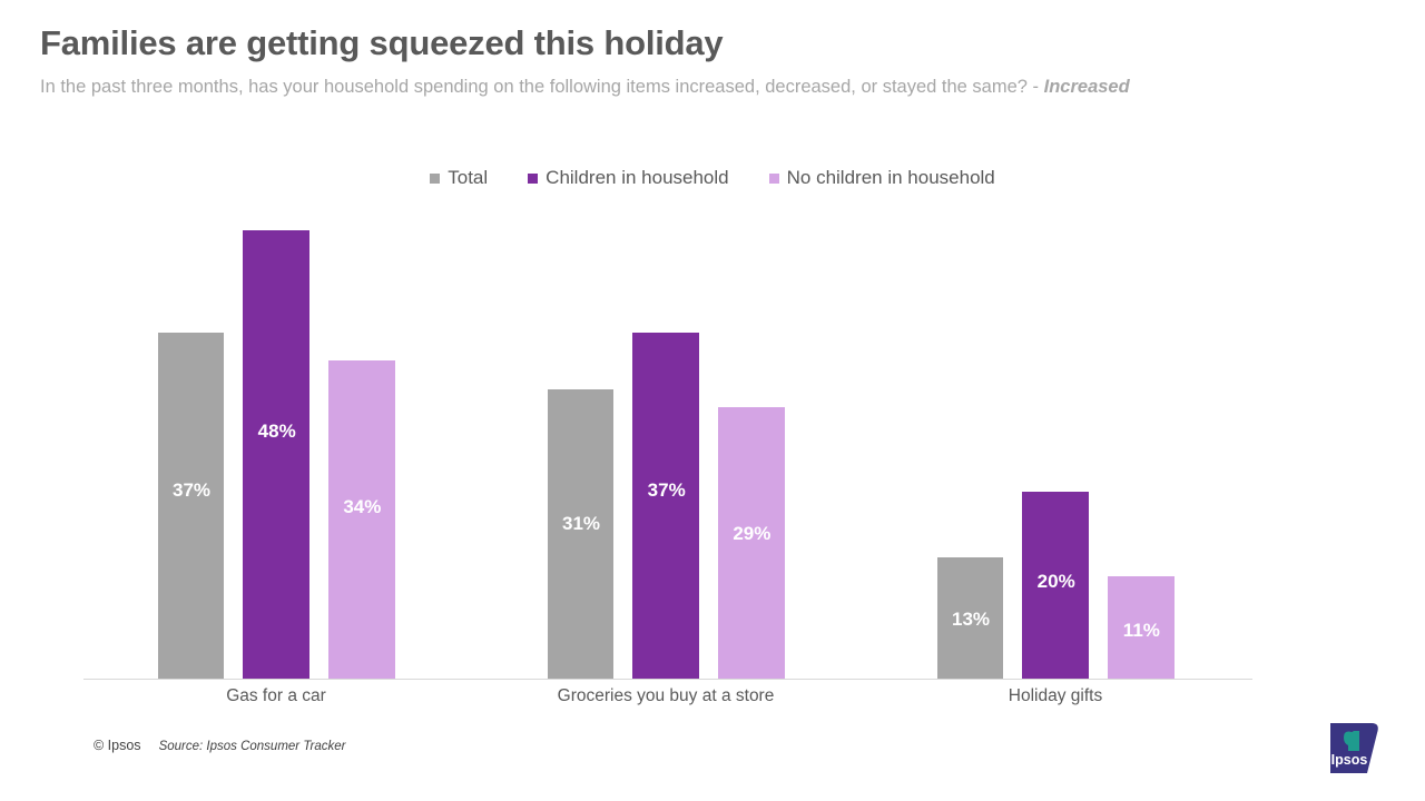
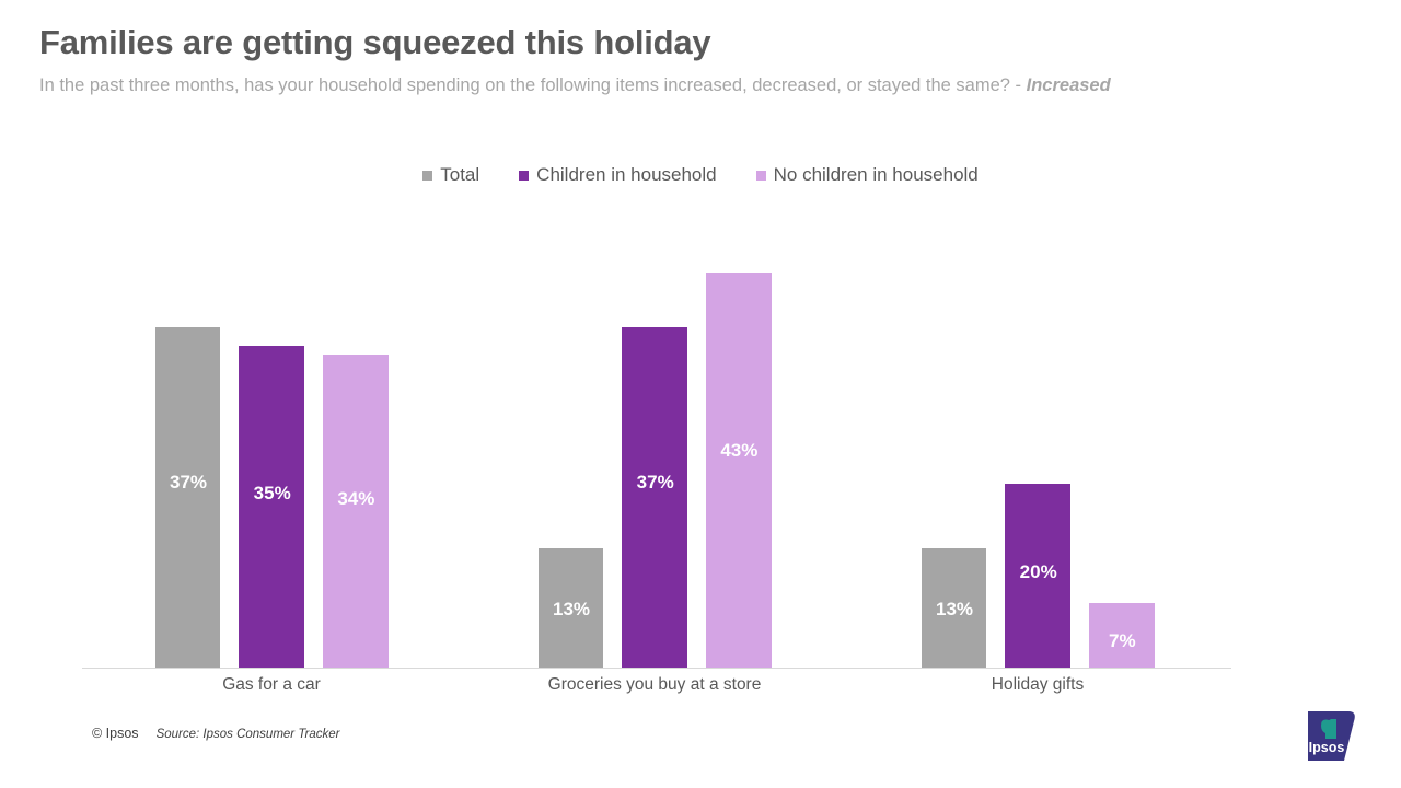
Children in household/Gas for a car: 48% -> 35%
Total/Groceries you buy at a store: 31% -> 13%
No children in household/Groceries you buy at a store: 29% -> 43%
No children in household/Holiday gifts: 11% -> 7%
